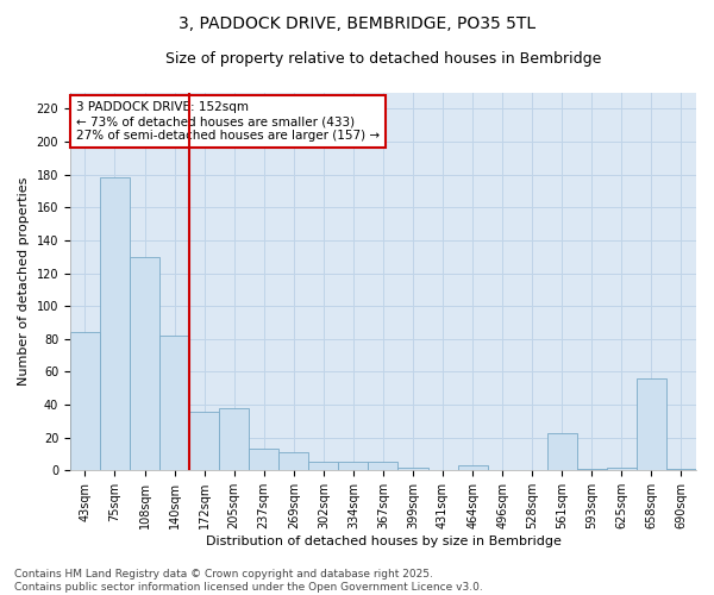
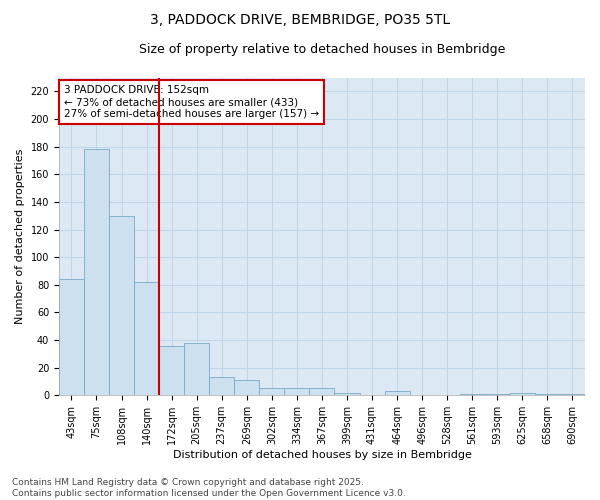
561sqm: 23 -> 1
658sqm: 56 -> 1
